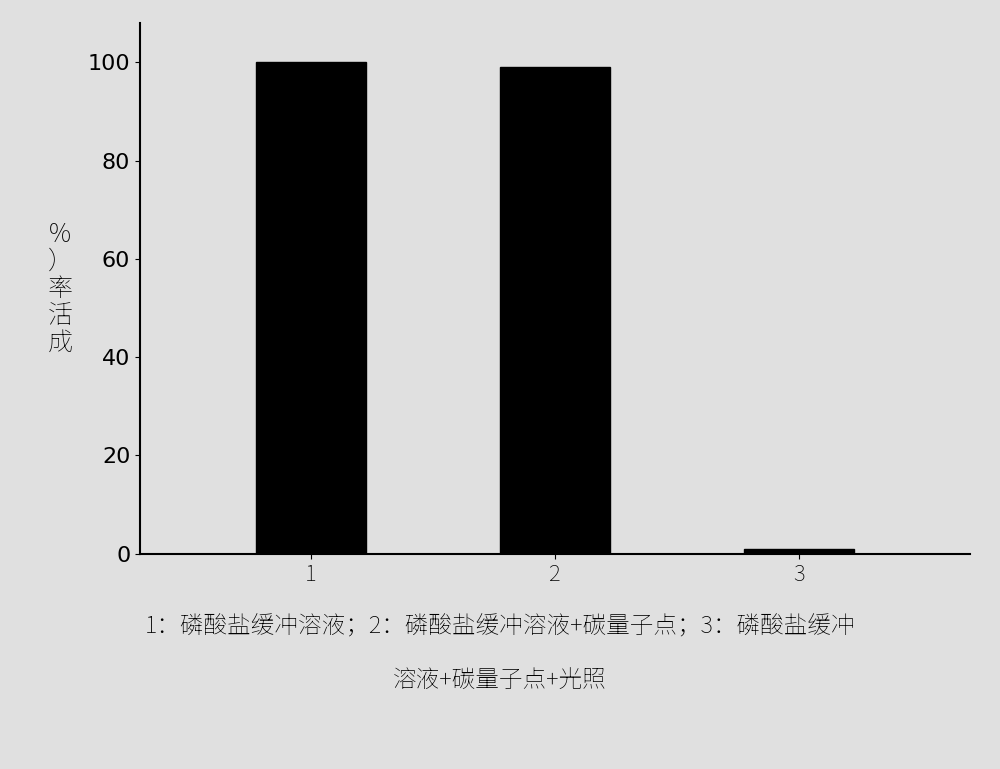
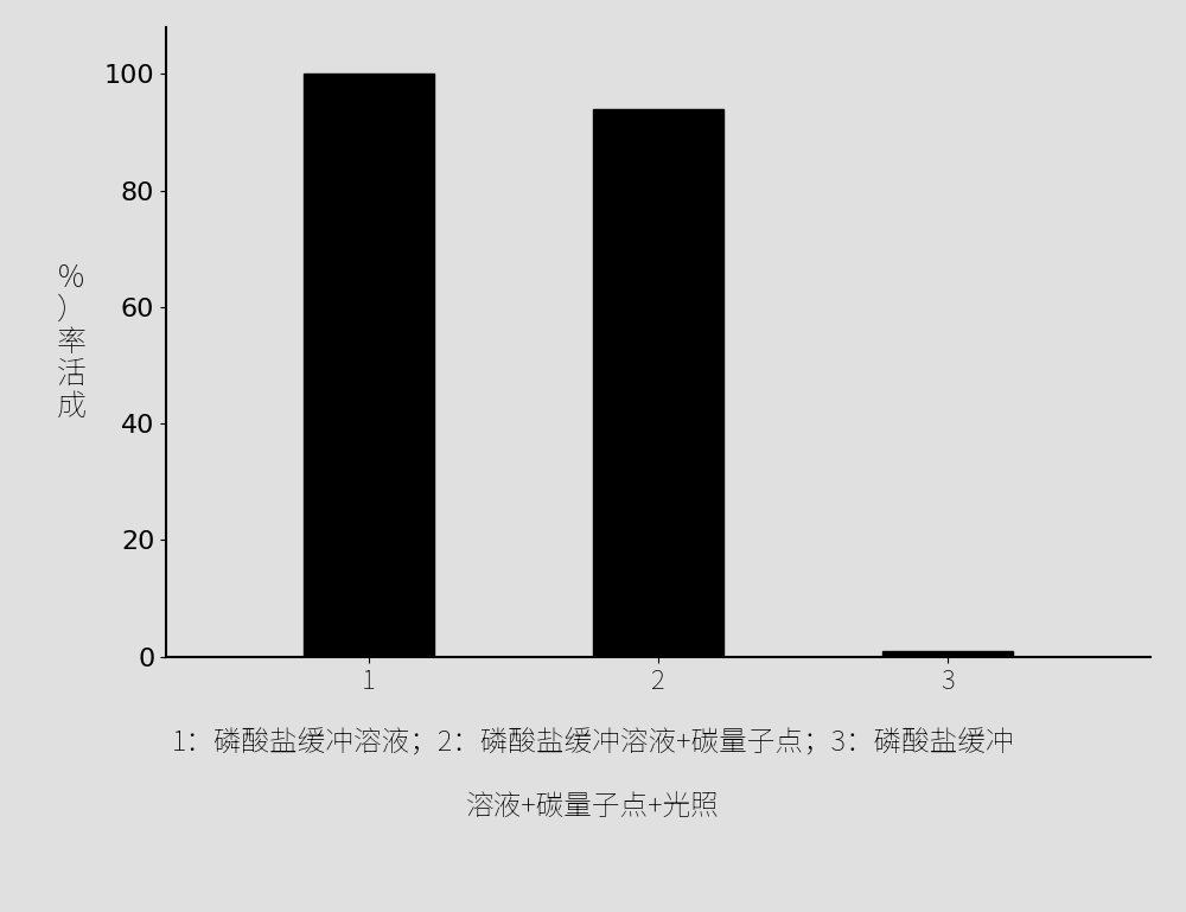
2: 99 -> 94
